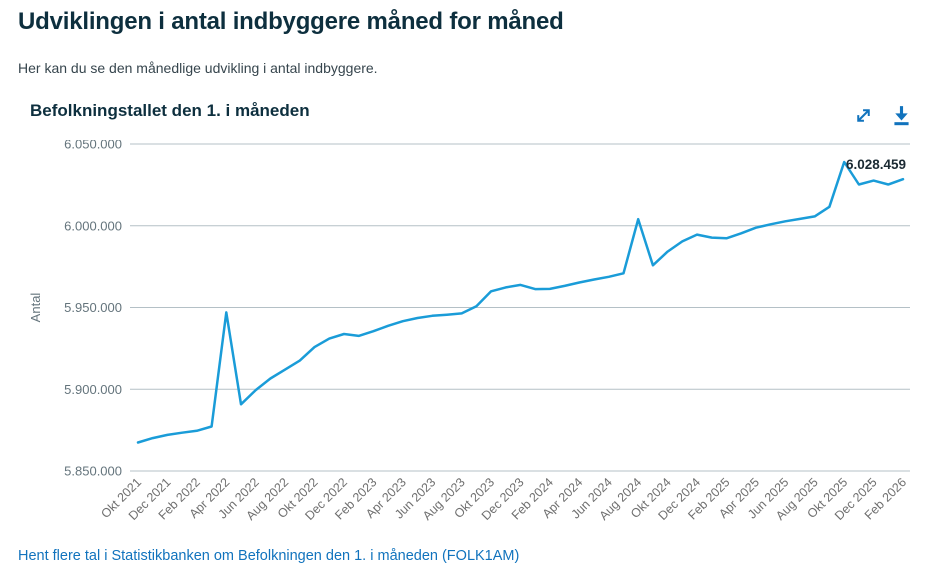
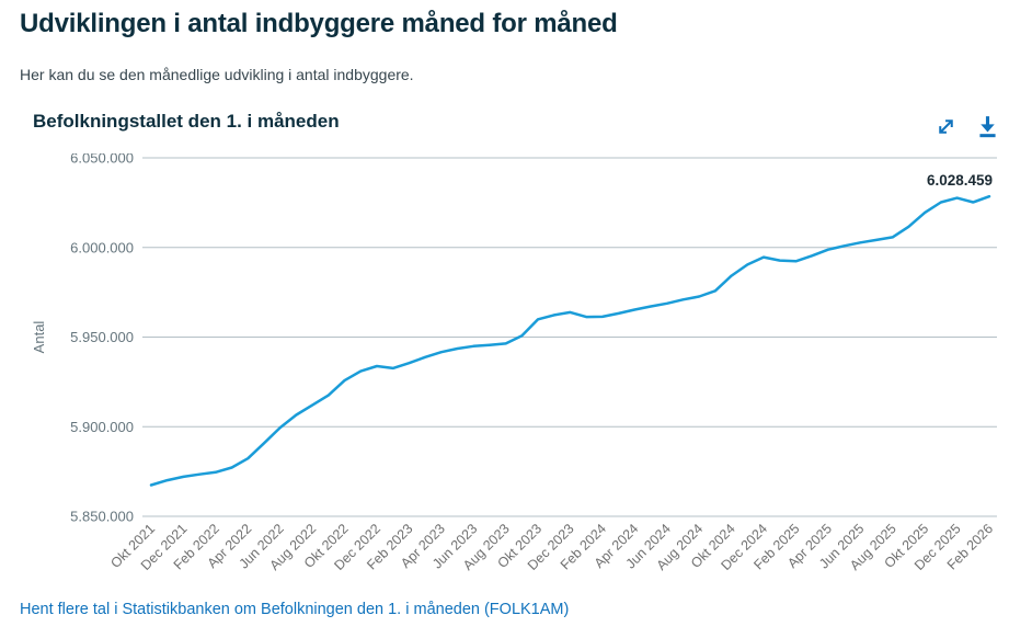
Apr 2022: 5947000 -> 5882000
Aug 2024: 6004000 -> 5973000
Okt 2025: 6039000 -> 6020000
